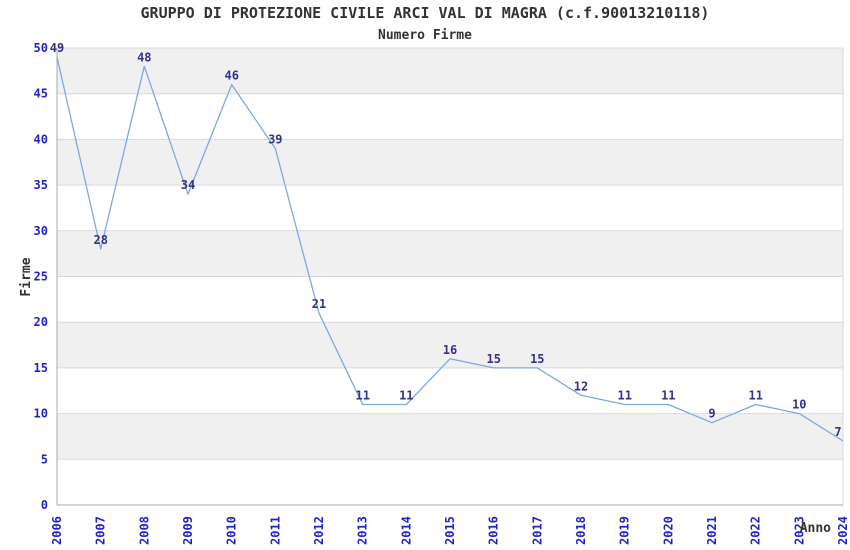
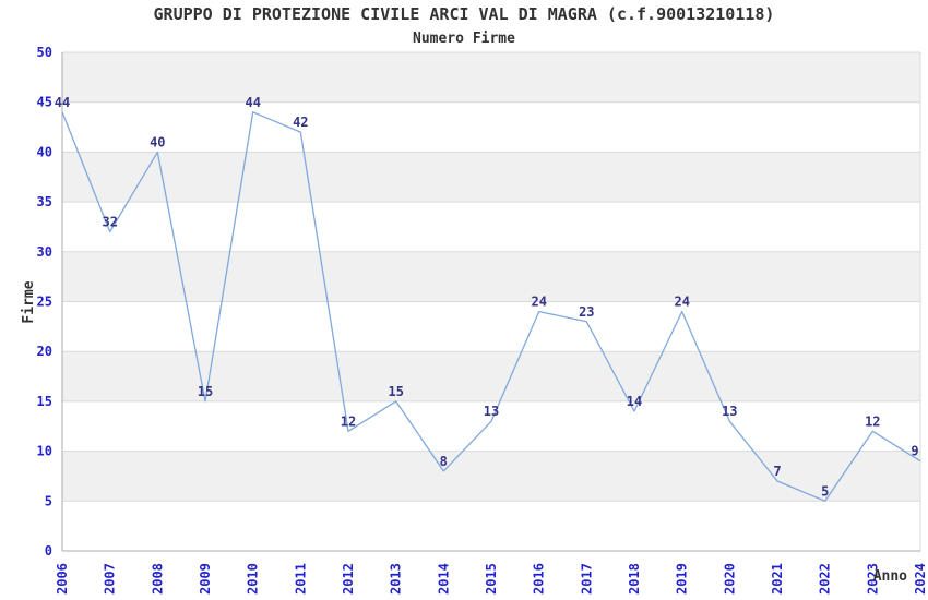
2006: 49 -> 44
2007: 28 -> 32
2008: 48 -> 40
2009: 34 -> 15
2010: 46 -> 44
2011: 39 -> 42
2012: 21 -> 12
2013: 11 -> 15
2014: 11 -> 8
2015: 16 -> 13
2016: 15 -> 24
2017: 15 -> 23
2018: 12 -> 14
2019: 11 -> 24
2020: 11 -> 13
2021: 9 -> 7
2022: 11 -> 5
2023: 10 -> 12
2024: 7 -> 9
